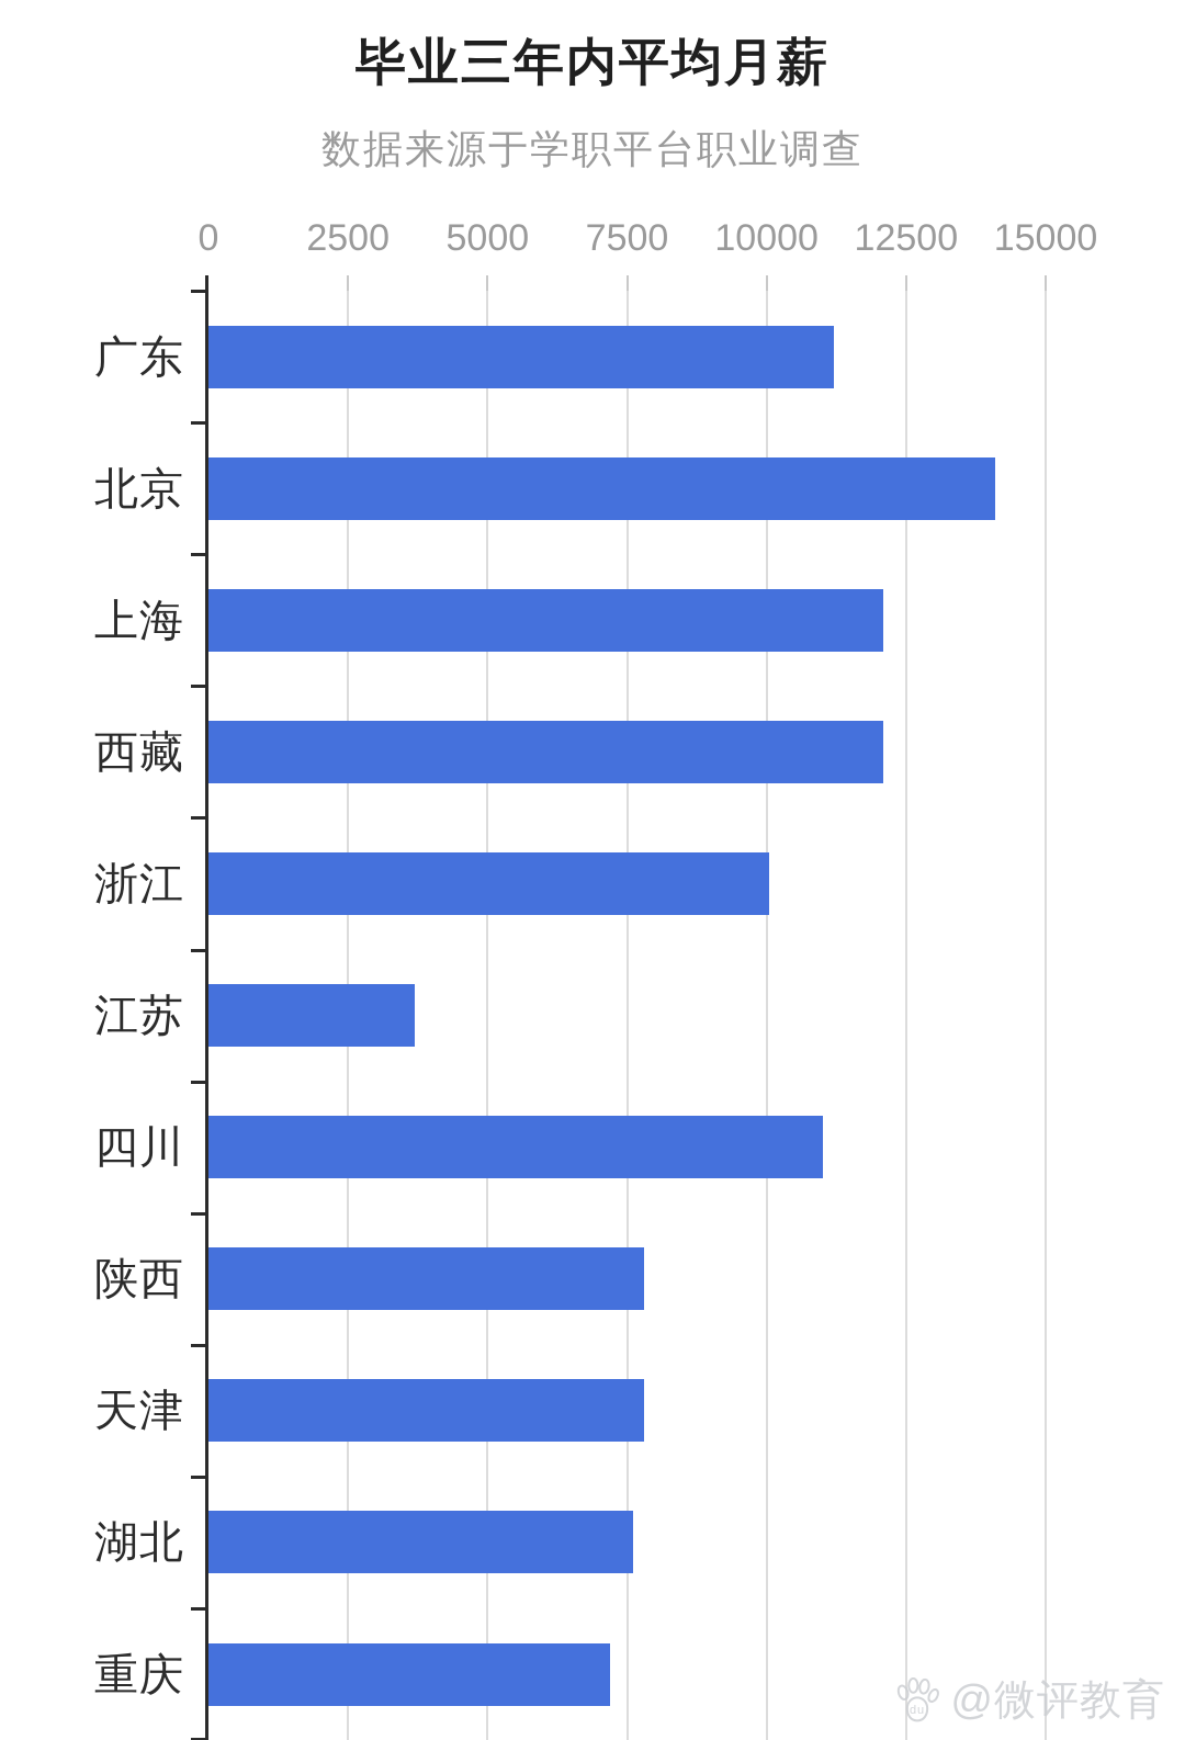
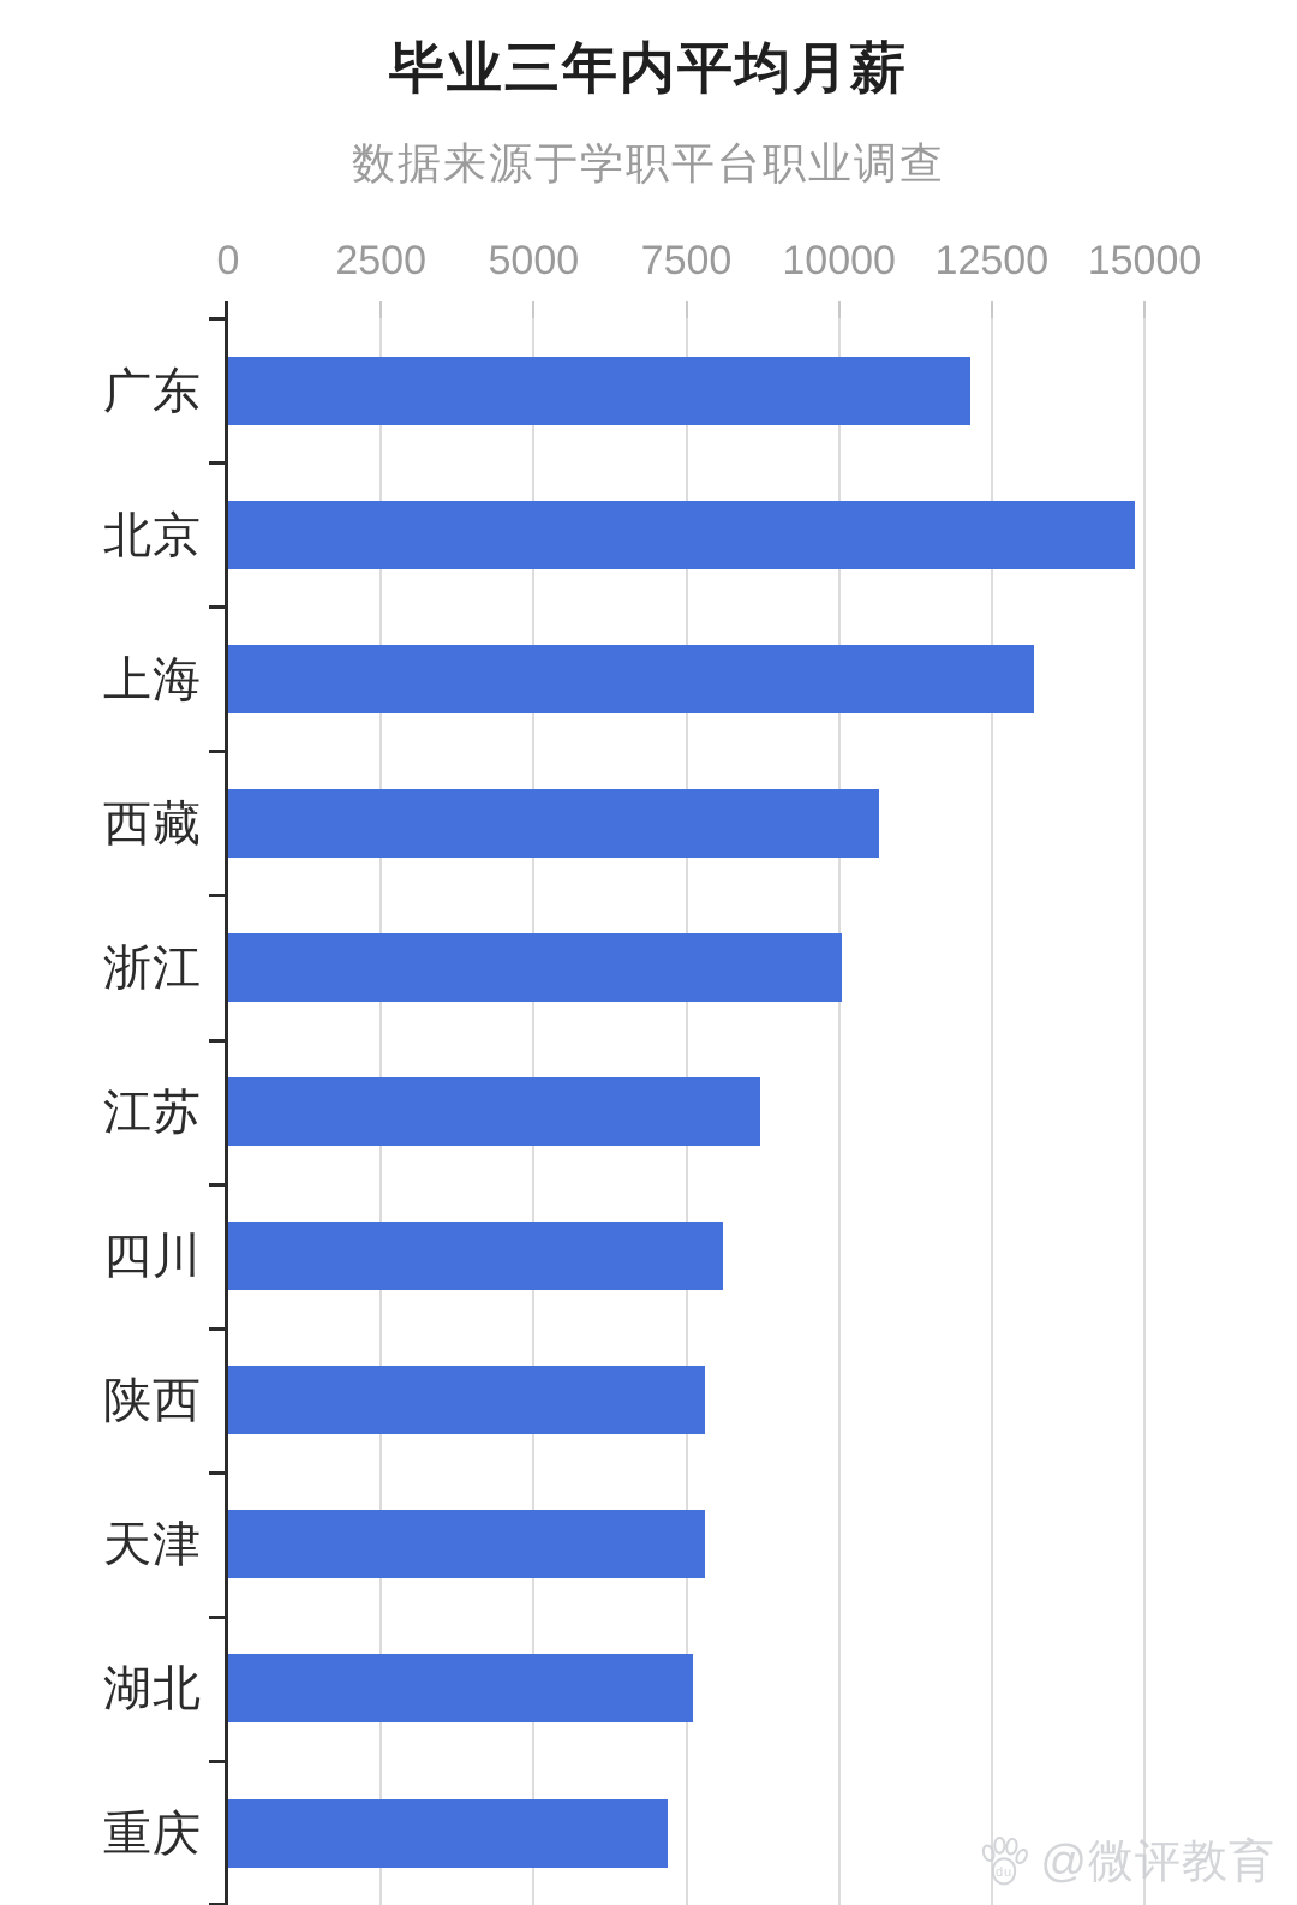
广东: 11200 -> 12200
北京: 14100 -> 14800
上海: 12100 -> 13200
西藏: 12100 -> 10600
江苏: 3700 -> 8700
四川: 11000 -> 8100
